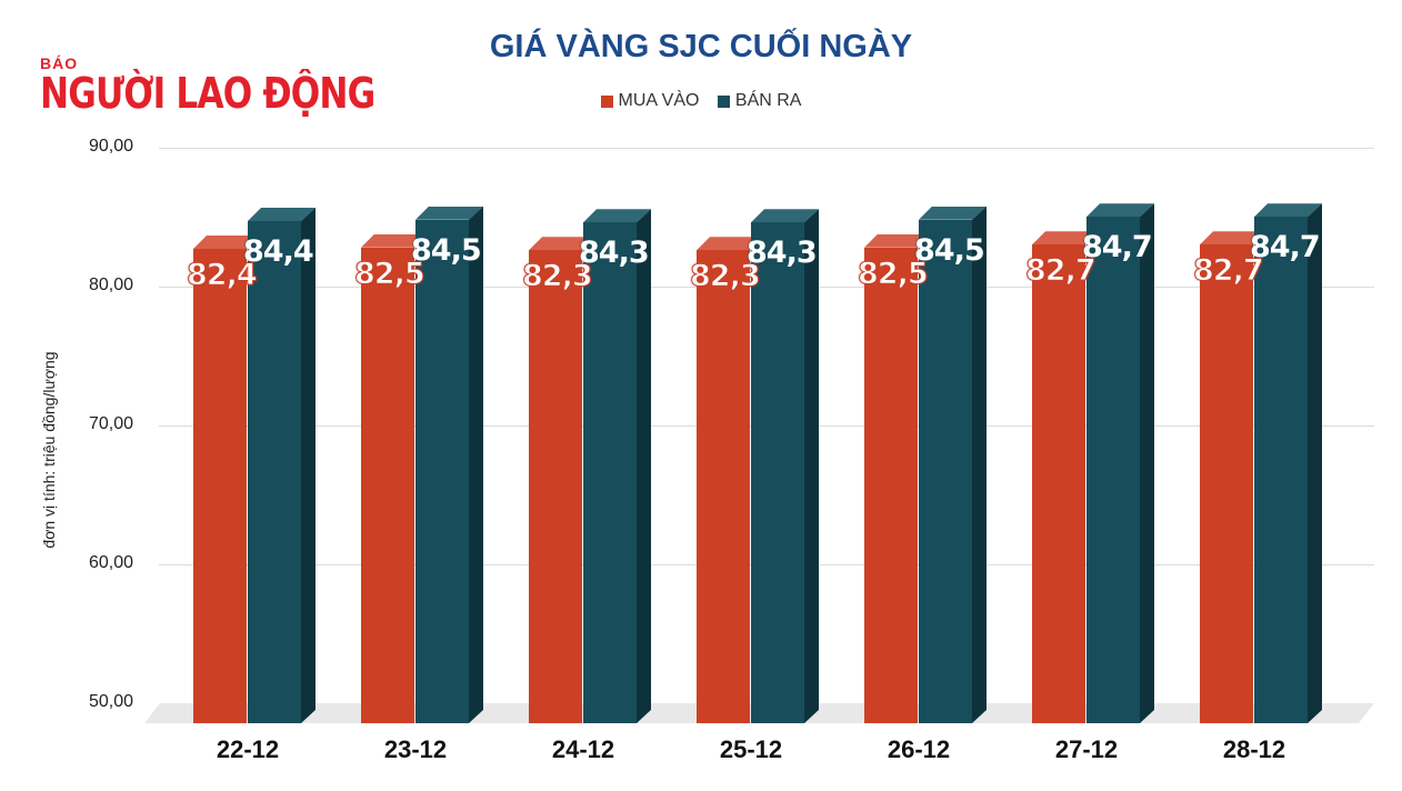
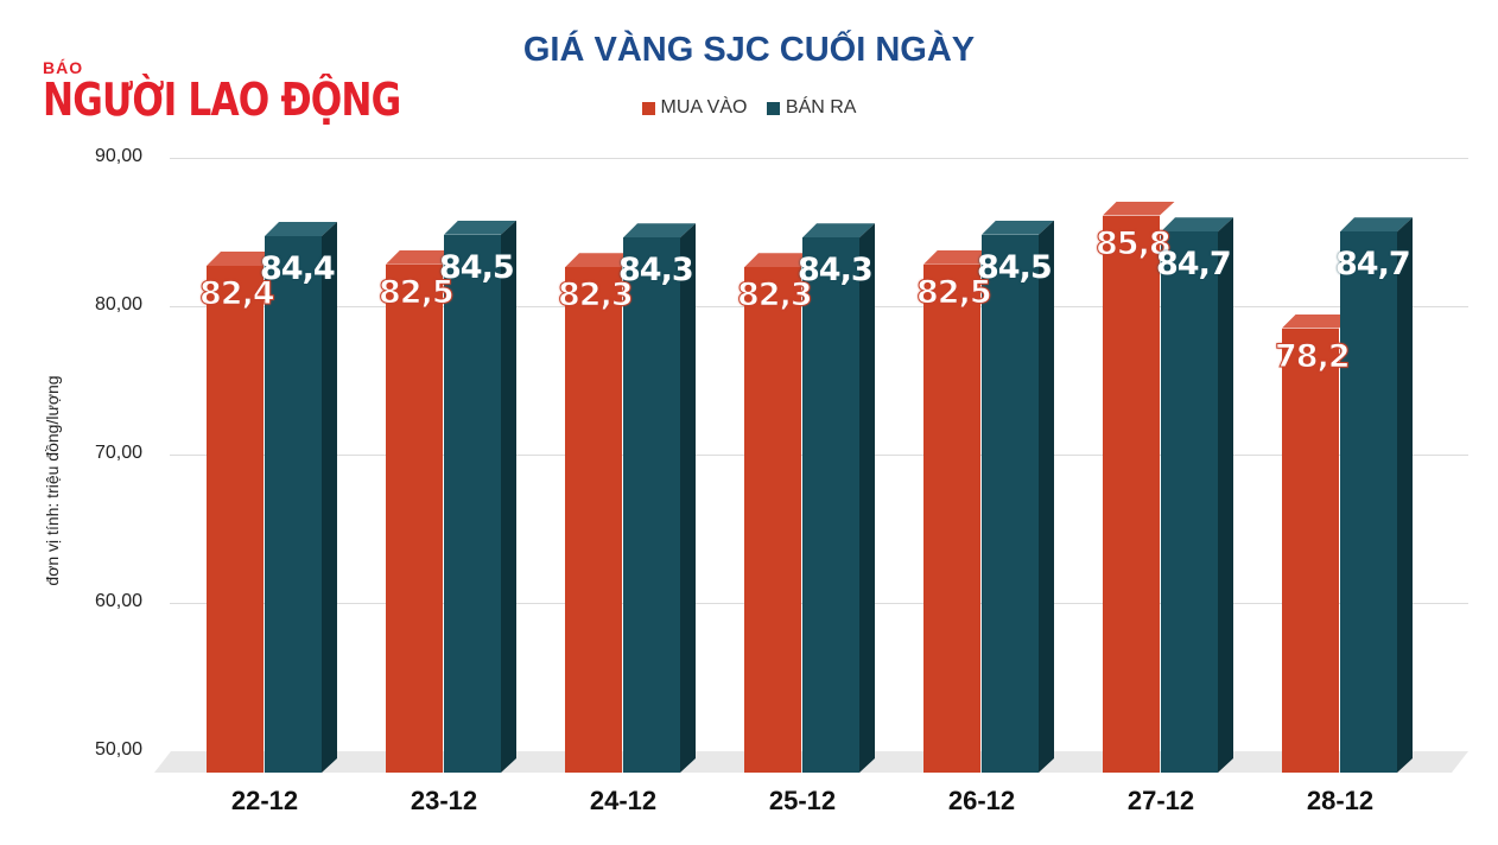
MUA VÀO/27-12: 82,7 -> 85,8
MUA VÀO/28-12: 82,7 -> 78,2
